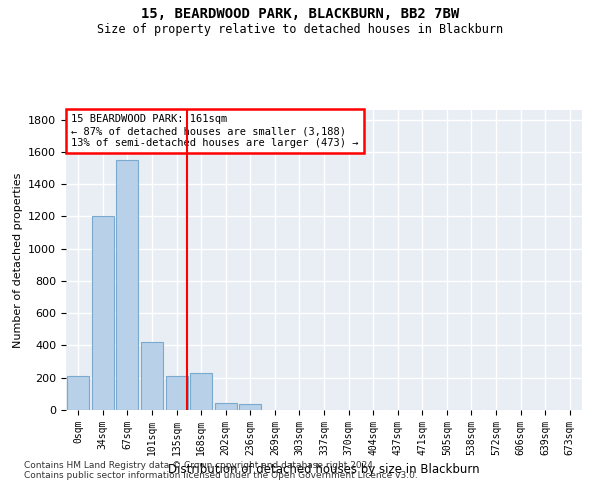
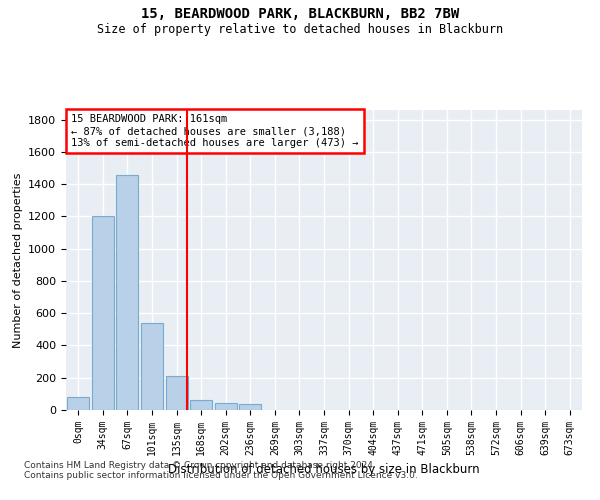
0sqm: 210 -> 80
67sqm: 1550 -> 1460
101sqm: 420 -> 540
168sqm: 230 -> 60
